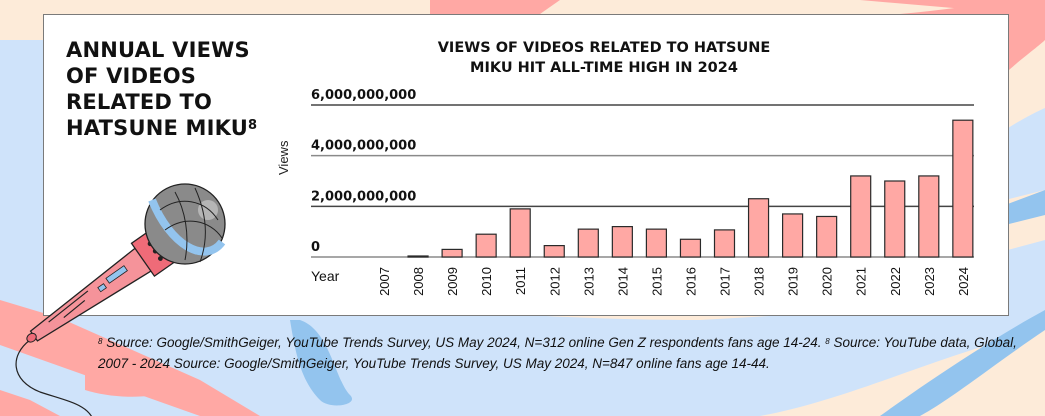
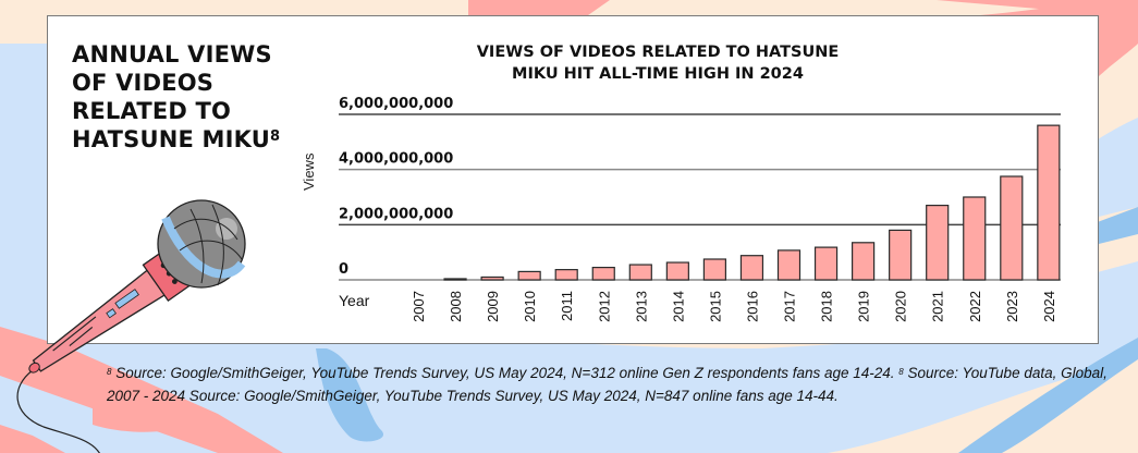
2009: 300000000 -> 100000000
2010: 900000000 -> 300000000
2011: 1900000000 -> 400000000
2013: 1100000000 -> 600000000
2014: 1200000000 -> 600000000
2015: 1100000000 -> 800000000
2016: 700000000 -> 900000000
2018: 2300000000 -> 1200000000
2019: 1700000000 -> 1400000000
2020: 1600000000 -> 1800000000
2021: 3200000000 -> 2700000000
2023: 3200000000 -> 3800000000
2024: 5400000000 -> 5600000000
